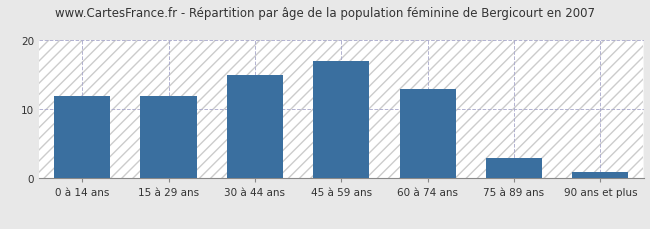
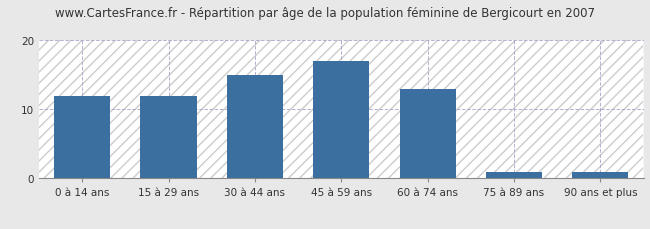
75 à 89 ans: 3 -> 1
